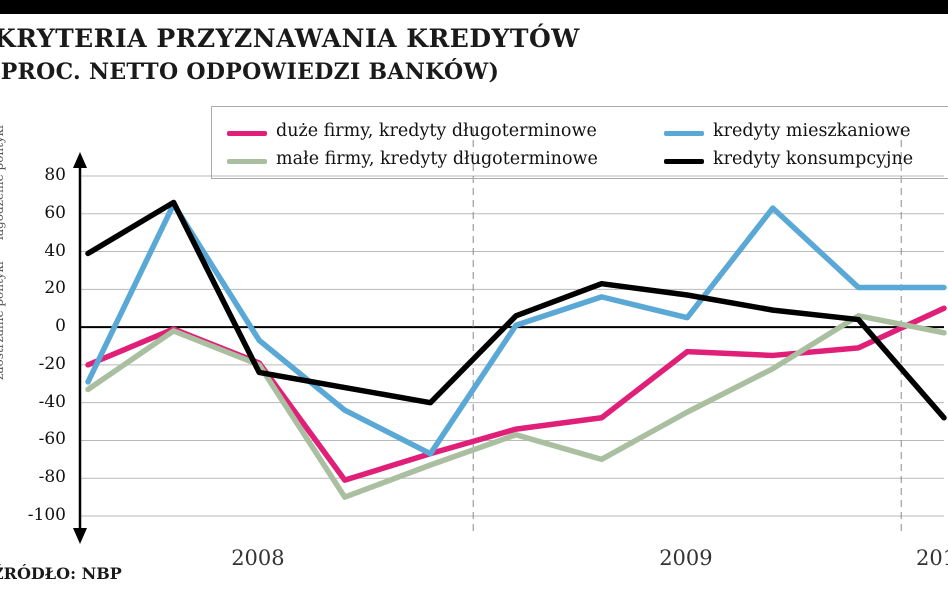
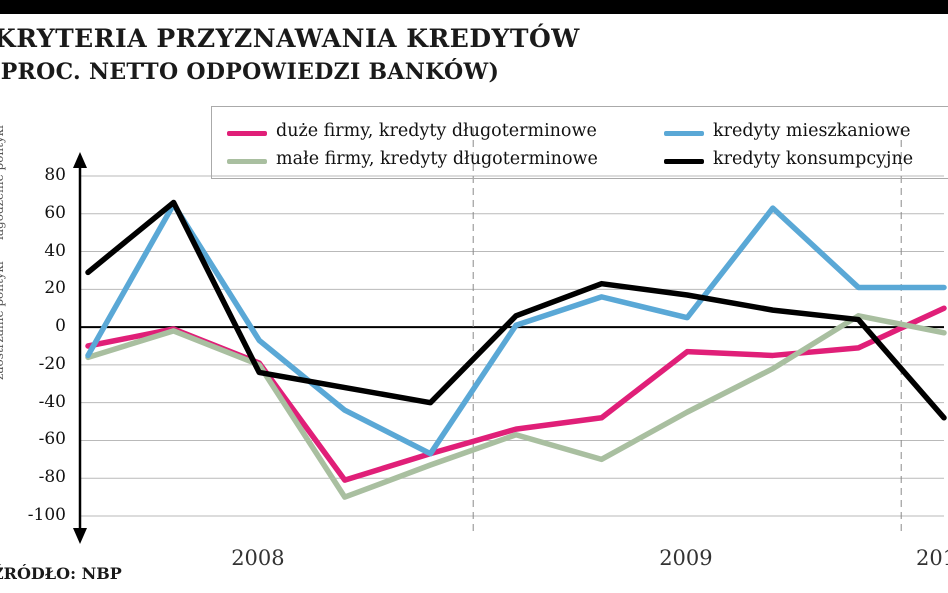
duże firmy, kredyty długoterminowe/0: -20 -> -10
małe firmy, kredyty długoterminowe/0: -33 -> -16
kredyty mieszkaniowe/0: -29 -> -15
kredyty konsumpcyjne/0: 39 -> 29
